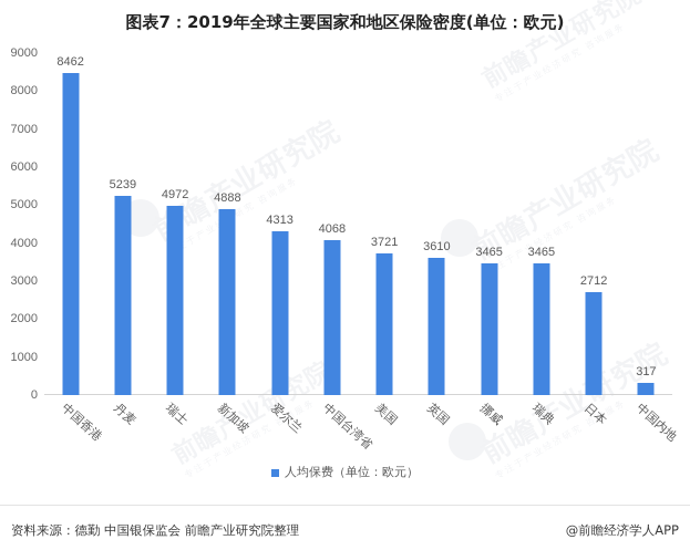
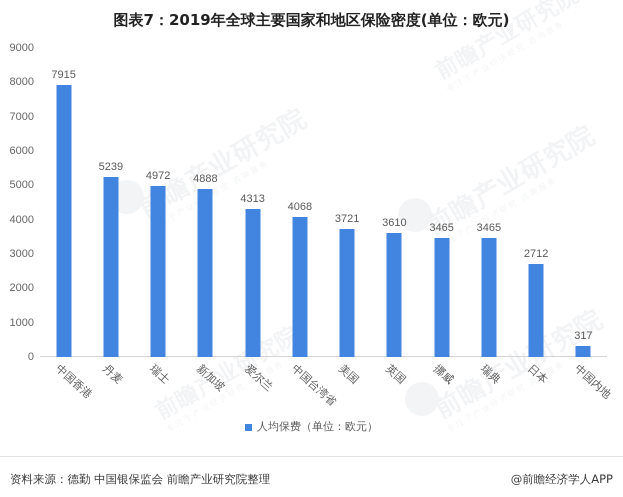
中国香港: 8462 -> 7915
